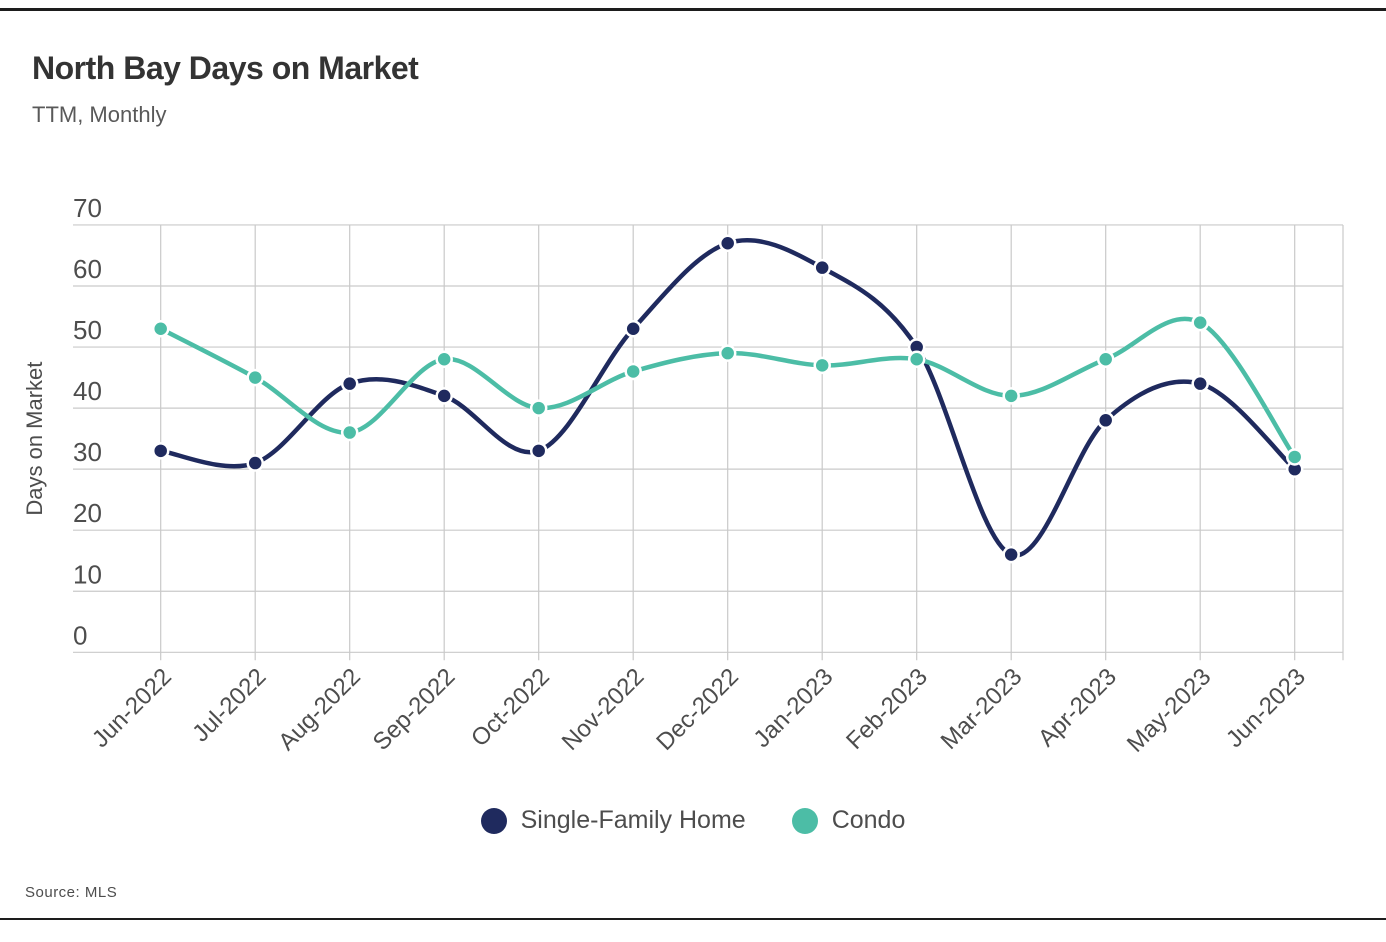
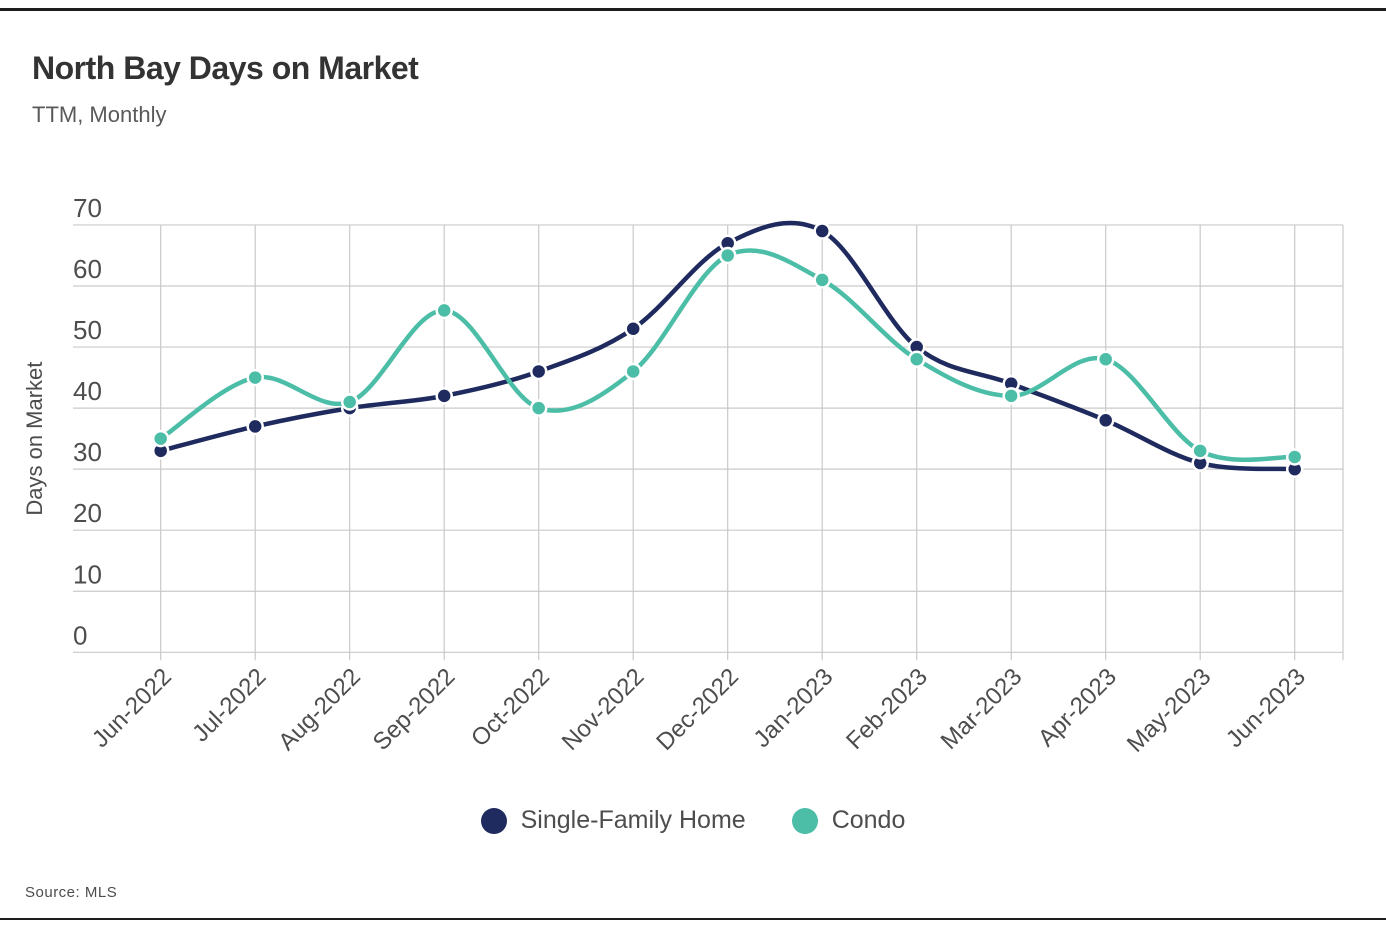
Condo/Jun-2022: 53 -> 35
Single-Family Home/Jul-2022: 31 -> 37
Single-Family Home/Aug-2022: 44 -> 40
Condo/Aug-2022: 36 -> 41
Condo/Sep-2022: 48 -> 56
Single-Family Home/Oct-2022: 33 -> 46
Condo/Dec-2022: 49 -> 65
Single-Family Home/Jan-2023: 63 -> 69
Condo/Jan-2023: 47 -> 61
Single-Family Home/Mar-2023: 16 -> 44
Single-Family Home/May-2023: 44 -> 31
Condo/May-2023: 54 -> 33
